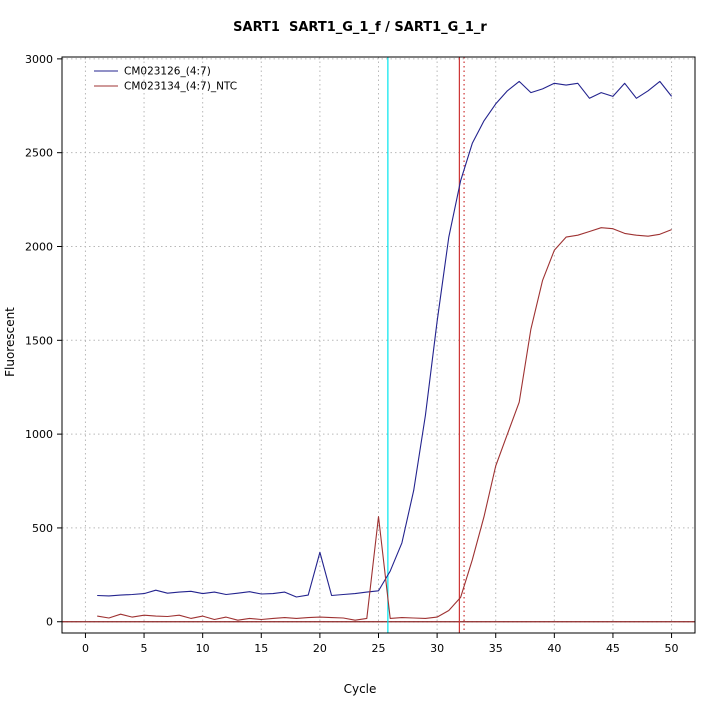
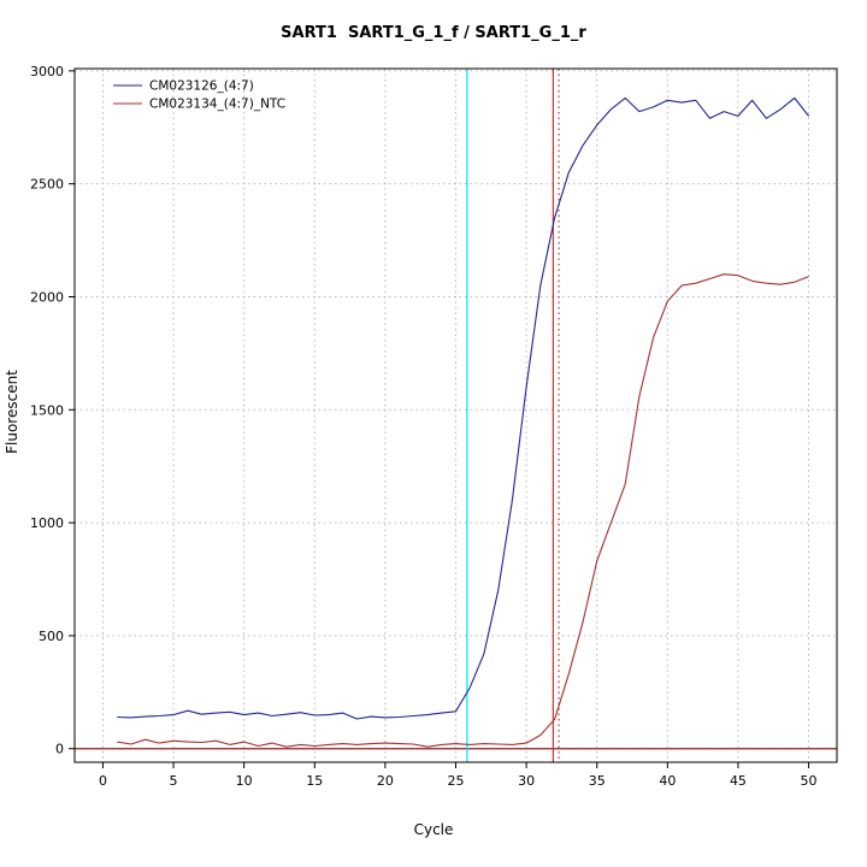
CM023126_(4:7)/20: 370 -> 140
CM023134_(4:7)_NTC/25: 560 -> 20
